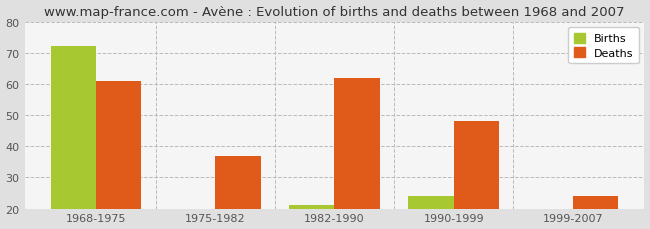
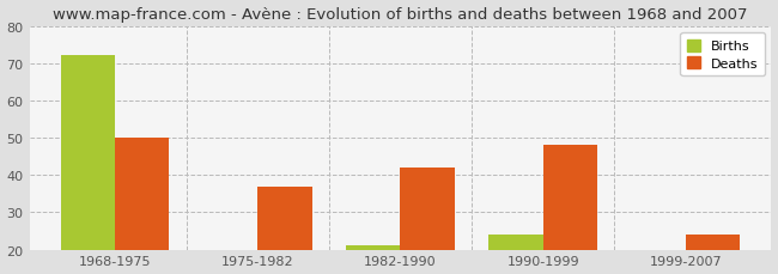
Deaths/1968-1975: 61 -> 50
Deaths/1982-1990: 62 -> 42
